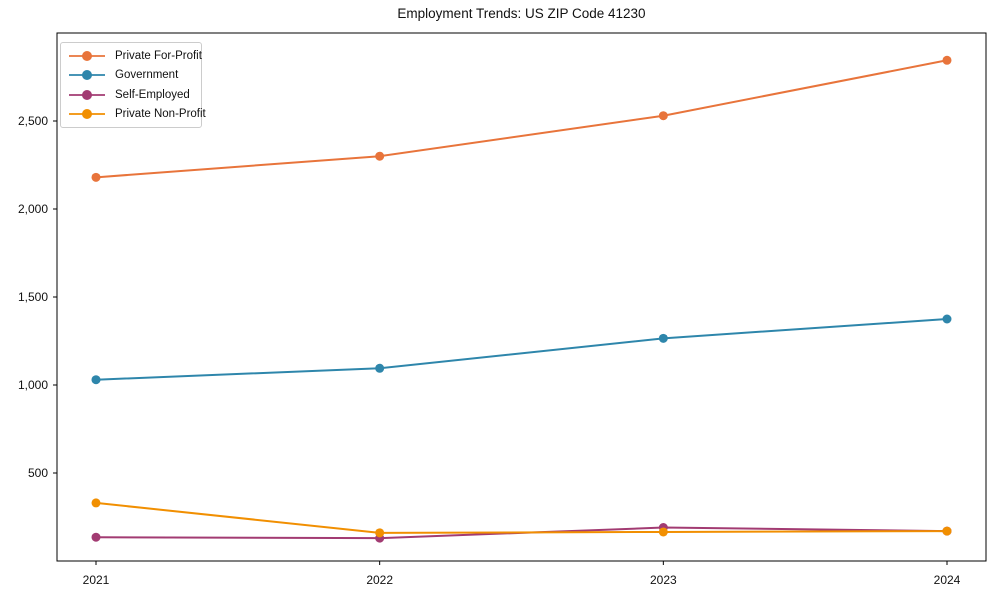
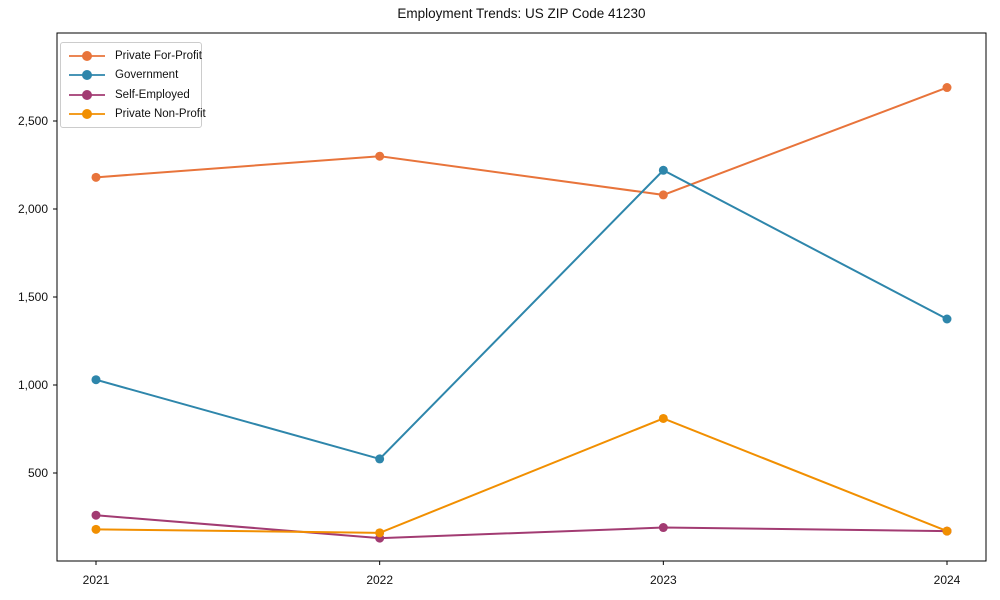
Self-Employed/2021: 140 -> 260
Private Non-Profit/2021: 330 -> 180
Government/2022: 1100 -> 580
Private For-Profit/2023: 2530 -> 2080
Government/2023: 1260 -> 2220
Private Non-Profit/2023: 160 -> 810
Private For-Profit/2024: 2840 -> 2690
